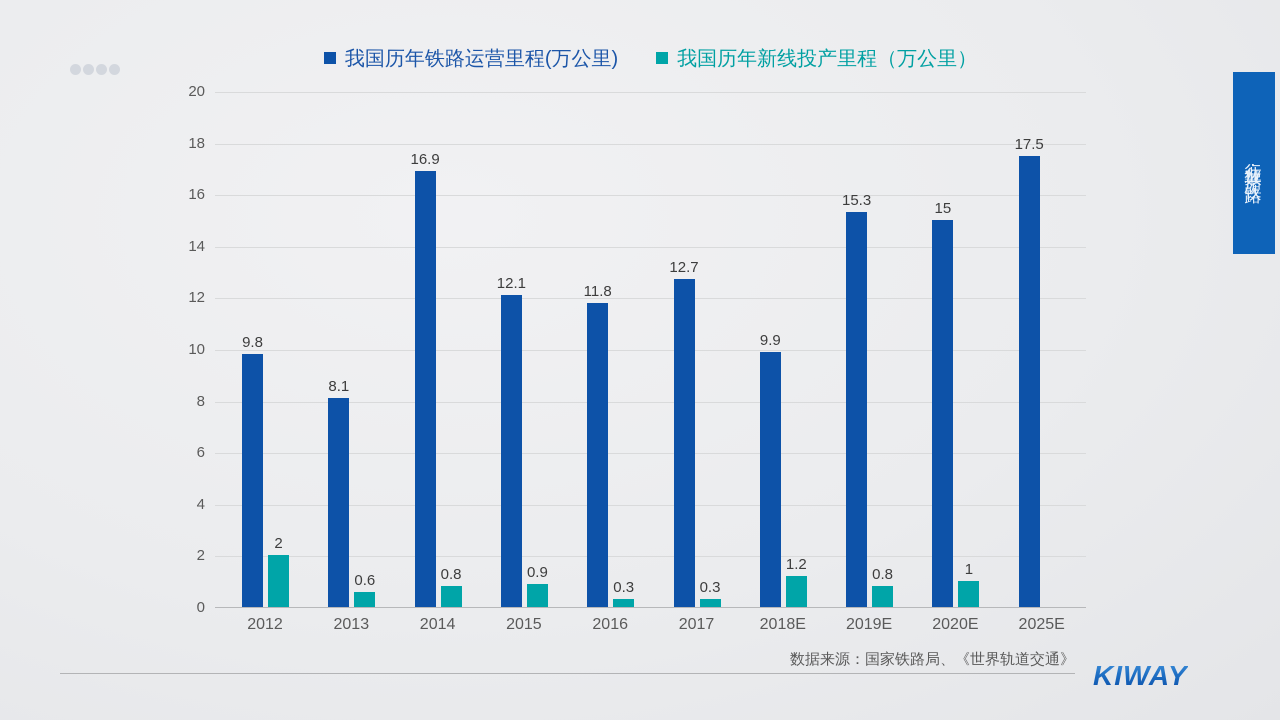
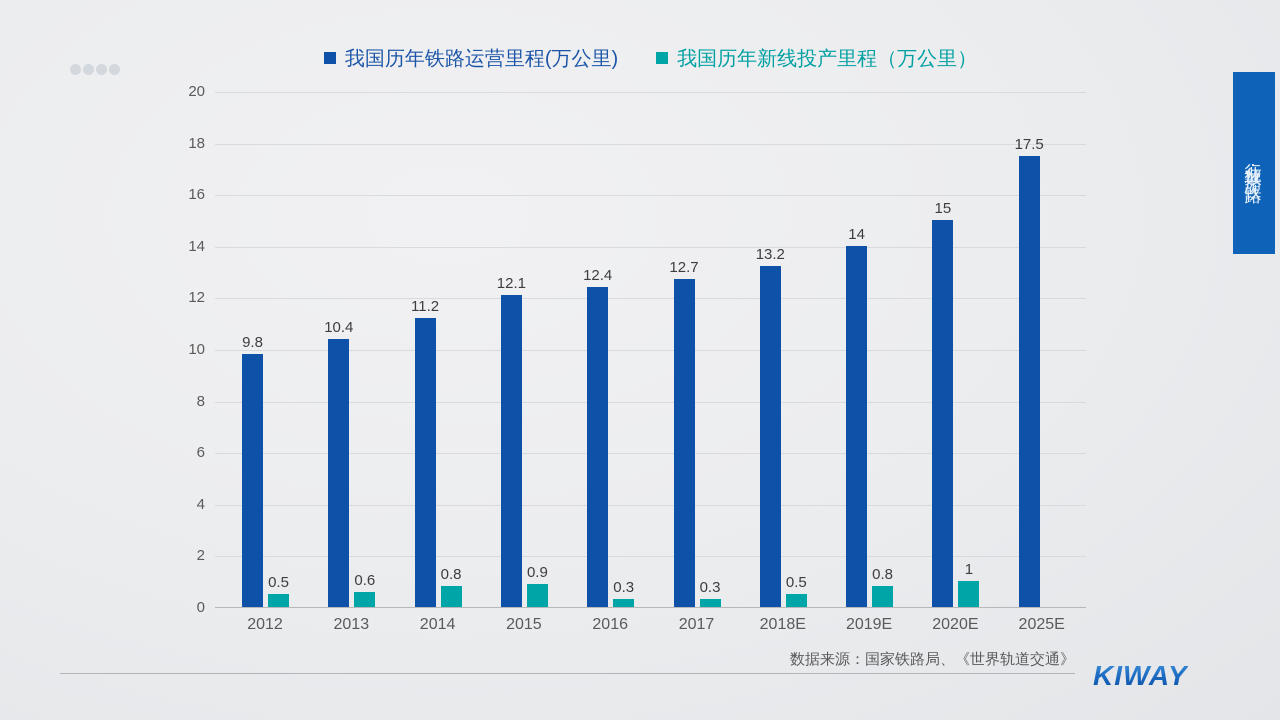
我国历年新线投产里程（万公里）/2012: 2 -> 0.5
我国历年铁路运营里程(万公里)/2013: 8.1 -> 10.4
我国历年铁路运营里程(万公里)/2014: 16.9 -> 11.2
我国历年铁路运营里程(万公里)/2016: 11.8 -> 12.4
我国历年铁路运营里程(万公里)/2018E: 9.9 -> 13.2
我国历年新线投产里程（万公里）/2018E: 1.2 -> 0.5
我国历年铁路运营里程(万公里)/2019E: 15.3 -> 14
